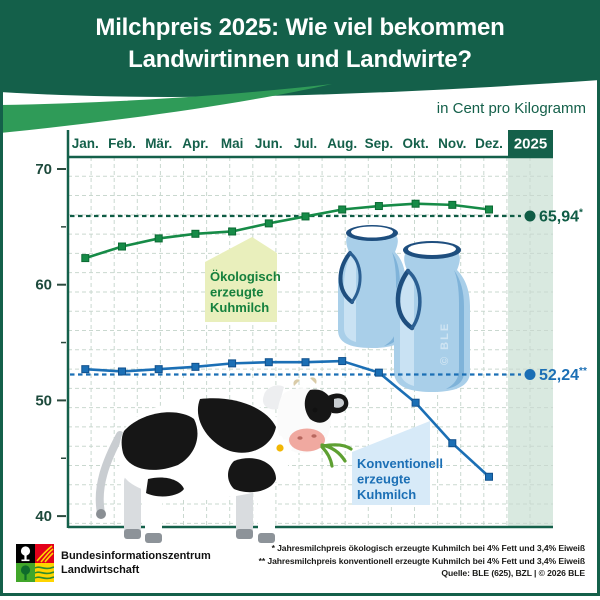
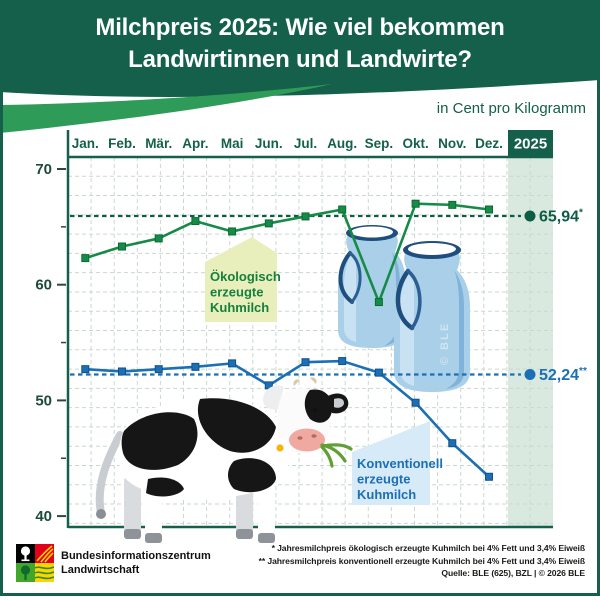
Ökologisch erzeugte Kuhmilch/Apr.: 64.4 -> 65.5
Konventionell erzeugte Kuhmilch/Jun.: 53.3 -> 51.3
Ökologisch erzeugte Kuhmilch/Sep.: 66.8 -> 58.5
